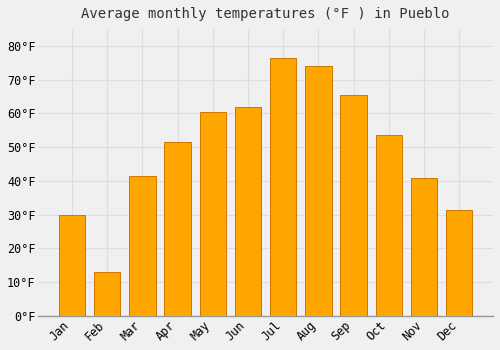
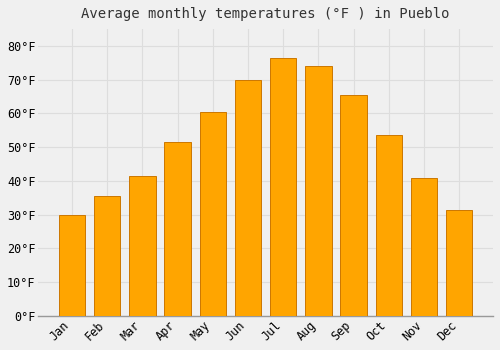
Feb: 13.0°F -> 35.5°F
Jun: 62.0°F -> 70.0°F
